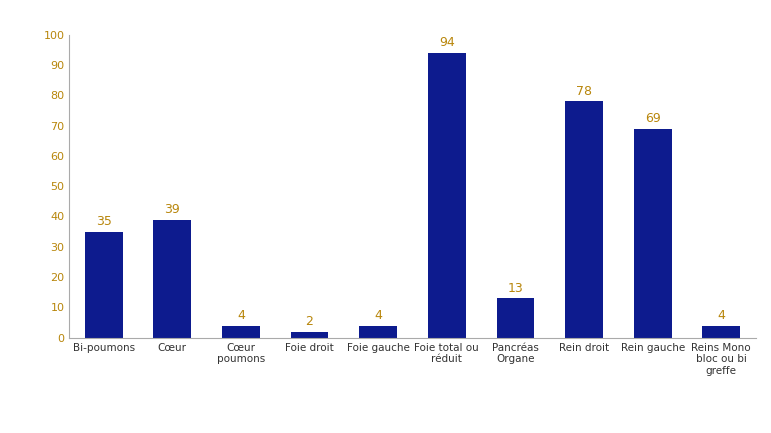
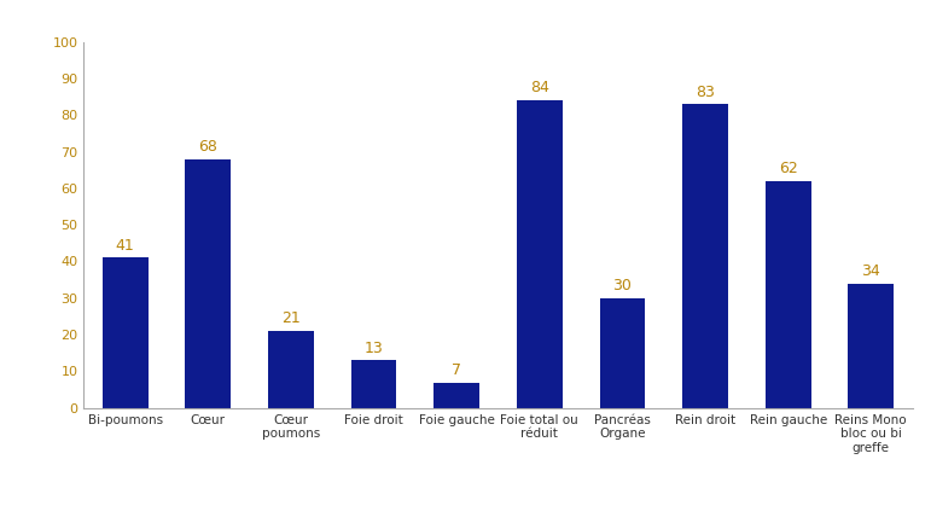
Bi-poumons: 35 -> 41
Cœur: 39 -> 68
Cœur poumons: 4 -> 21
Foie droit: 2 -> 13
Foie gauche: 4 -> 7
Foie total ou réduit: 94 -> 84
Pancréas Organe: 13 -> 30
Rein droit: 78 -> 83
Rein gauche: 69 -> 62
Reins Mono bloc ou bi greffe: 4 -> 34
